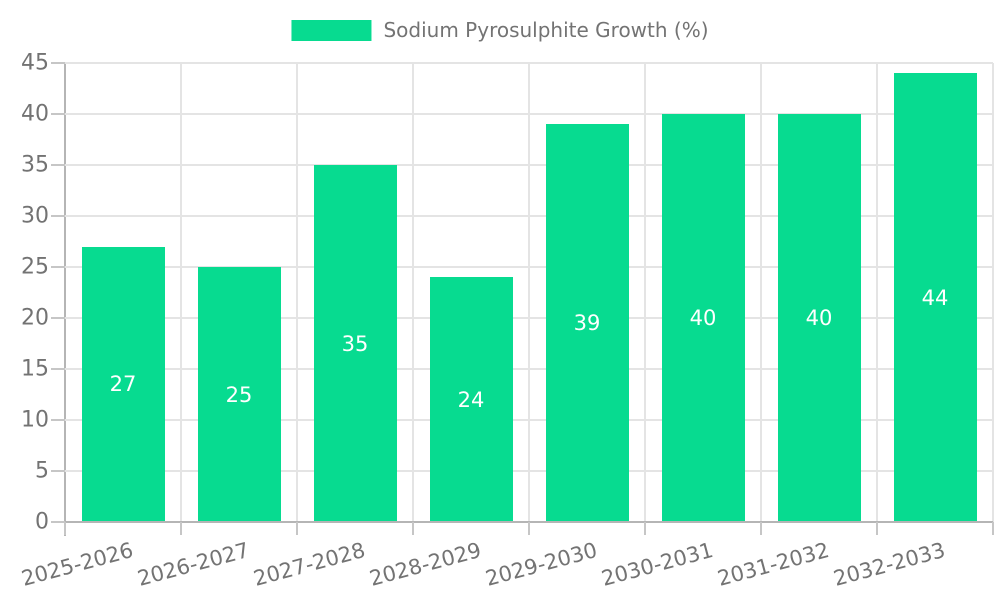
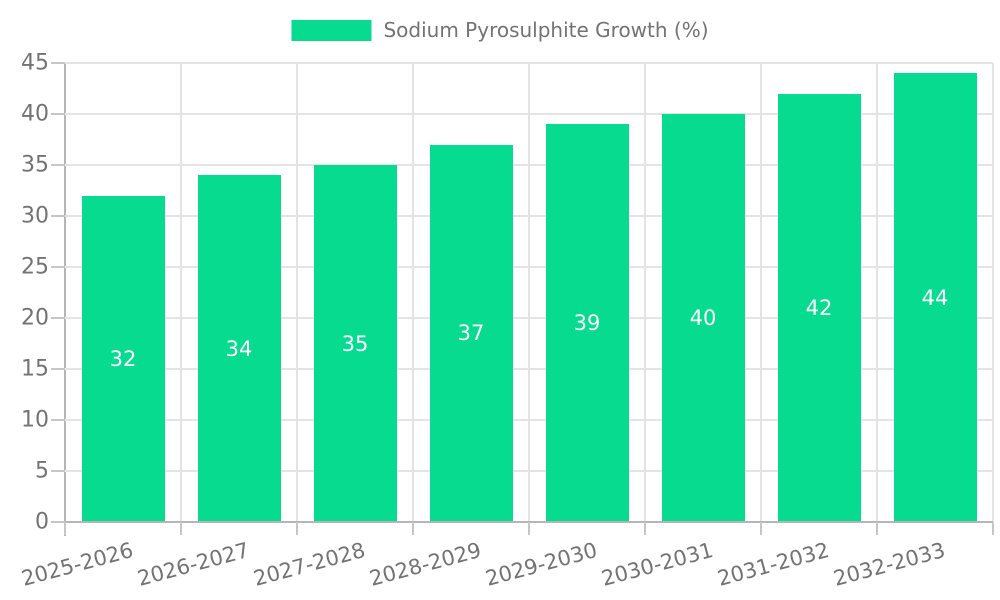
2025-2026: 27 -> 32
2026-2027: 25 -> 34
2028-2029: 24 -> 37
2031-2032: 40 -> 42
